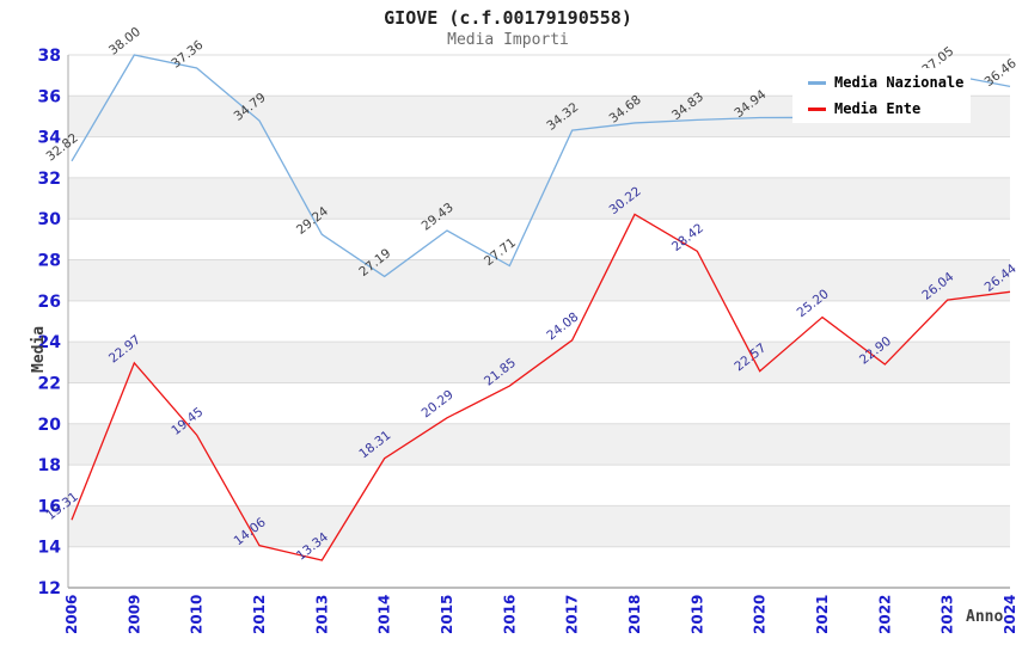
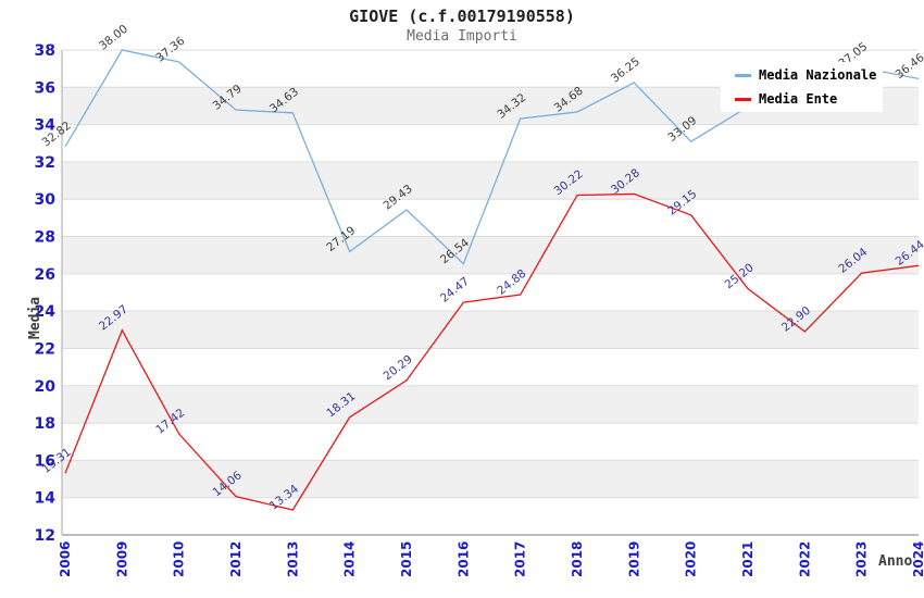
Media Ente/2010: 19.45 -> 17.42
Media Nazionale/2013: 29.24 -> 34.63
Media Nazionale/2016: 27.71 -> 26.54
Media Ente/2016: 21.85 -> 24.47
Media Ente/2017: 24.08 -> 24.88
Media Nazionale/2019: 34.83 -> 36.25
Media Ente/2019: 28.42 -> 30.28
Media Nazionale/2020: 34.94 -> 33.09
Media Ente/2020: 22.57 -> 29.15
